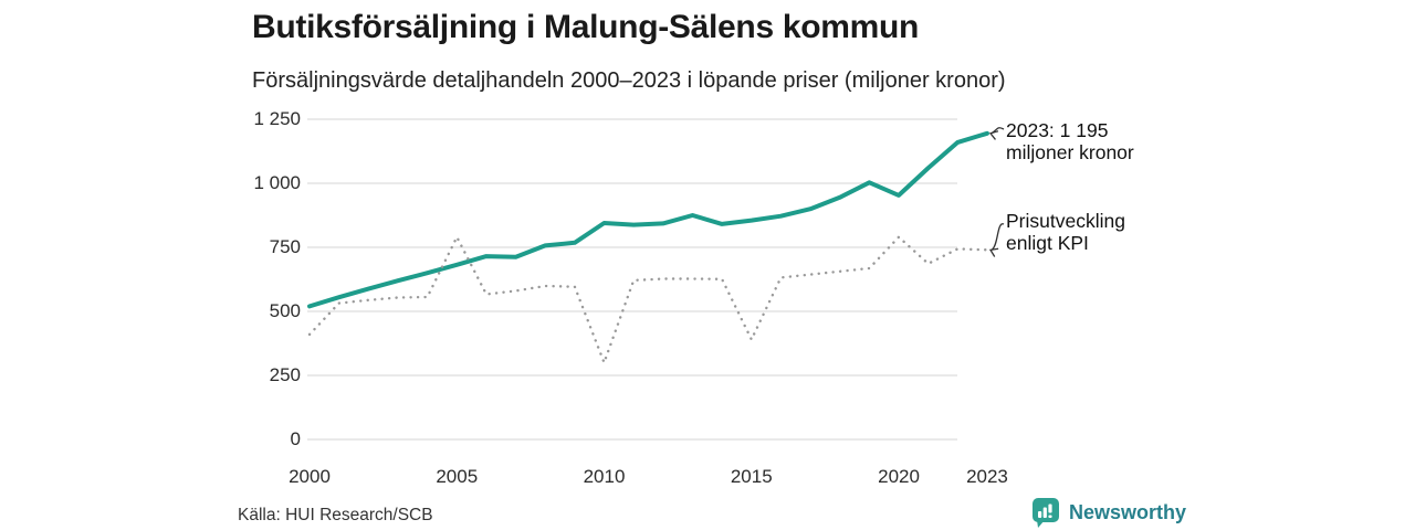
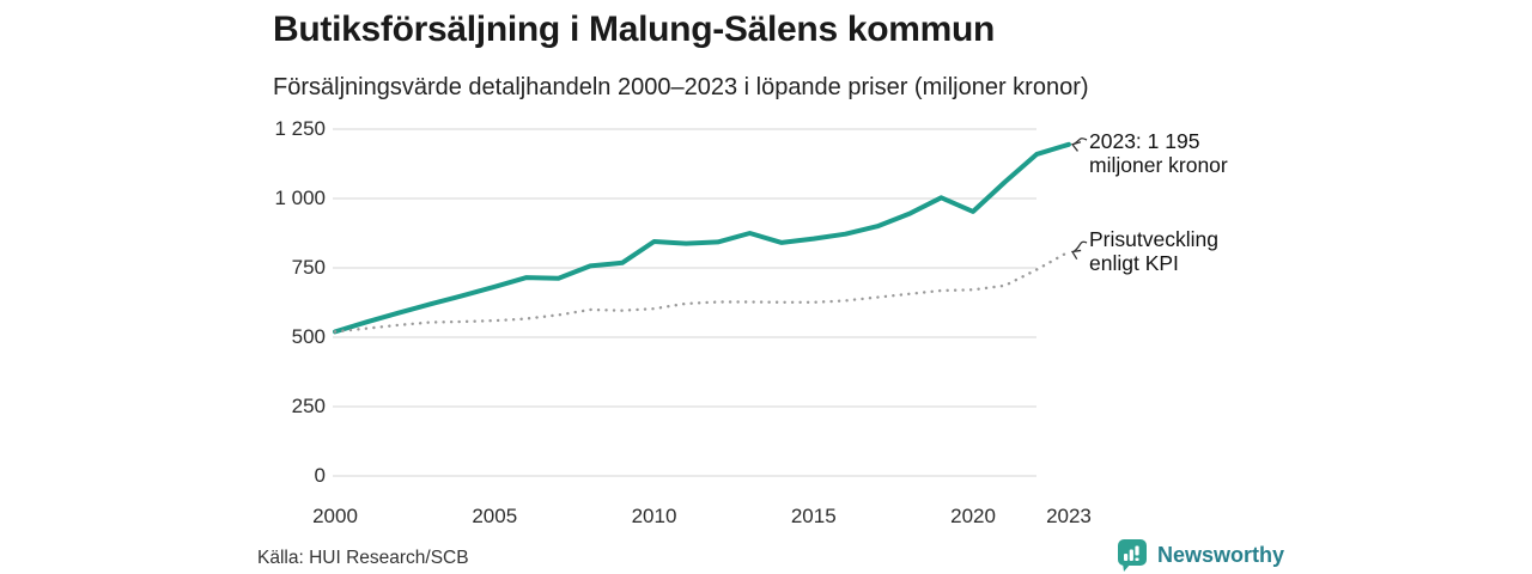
Prisutveckling enligt KPI/2000: 410 -> 520
Prisutveckling enligt KPI/2005: 790 -> 560
Prisutveckling enligt KPI/2010: 300 -> 600
Prisutveckling enligt KPI/2015: 390 -> 630
Prisutveckling enligt KPI/2020: 790 -> 670
Prisutveckling enligt KPI/2023: 740 -> 810
